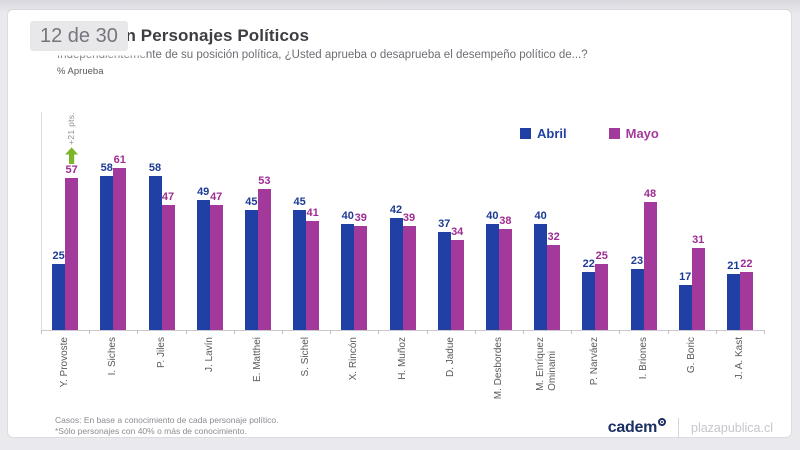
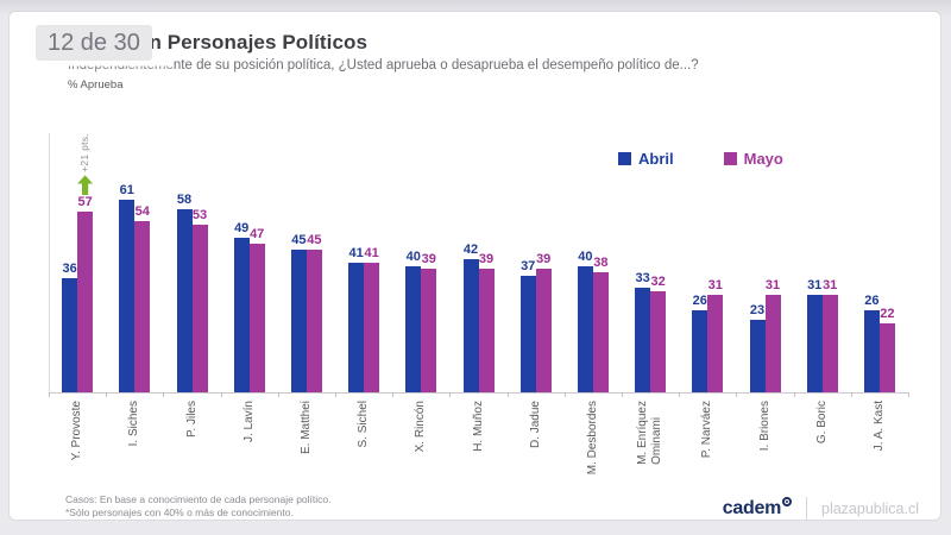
Abril/Y. Provoste: 25 -> 36
Abril/I. Siches: 58 -> 61
Mayo/I. Siches: 61 -> 54
Mayo/P. Jiles: 47 -> 53
Mayo/E. Matthei: 53 -> 45
Abril/S. Sichel: 45 -> 41
Mayo/D. Jadue: 34 -> 39
Abril/M. Enríquez Ominami: 40 -> 33
Abril/P. Narváez: 22 -> 26
Mayo/P. Narváez: 25 -> 31
Mayo/I. Briones: 48 -> 31
Abril/G. Boric: 17 -> 31
Abril/J. A. Kast: 21 -> 26
